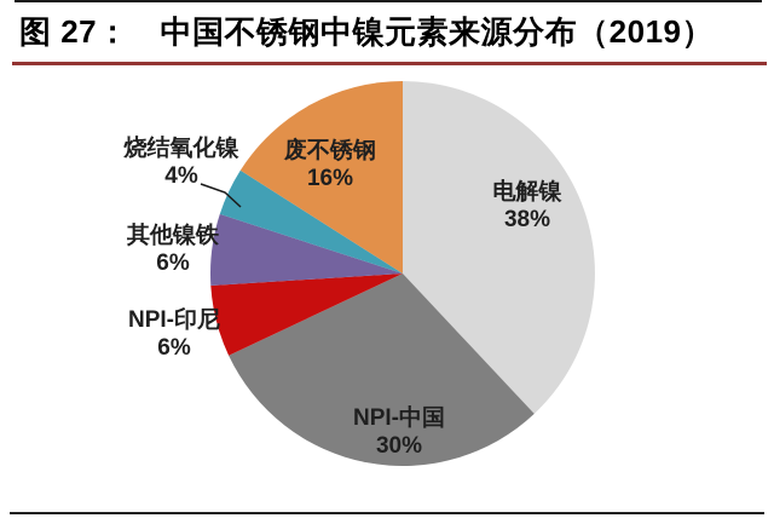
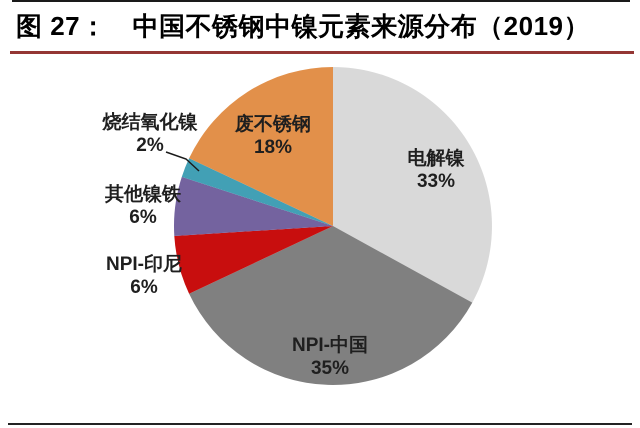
电解镍: 38% -> 33%
NPI-中国: 30% -> 35%
烧结氧化镍: 4% -> 2%
废不锈钢: 16% -> 18%
